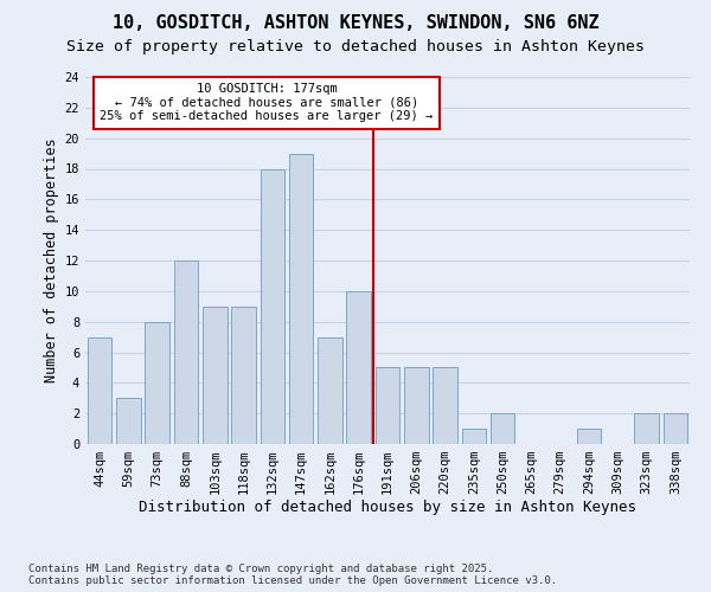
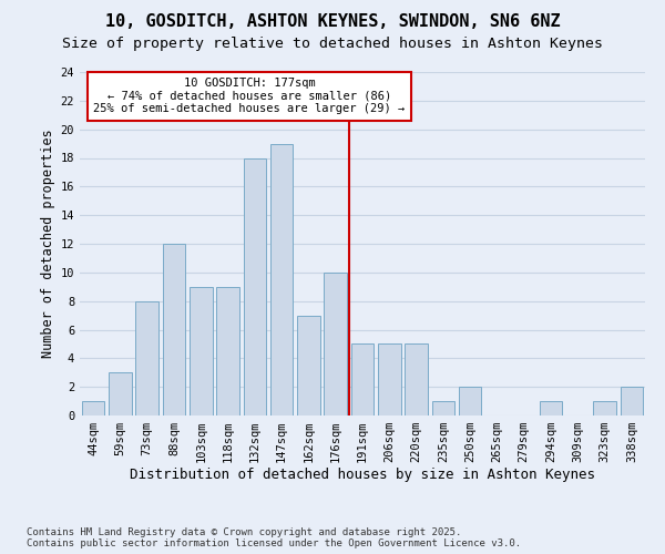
44sqm: 7 -> 1
323sqm: 2 -> 1
